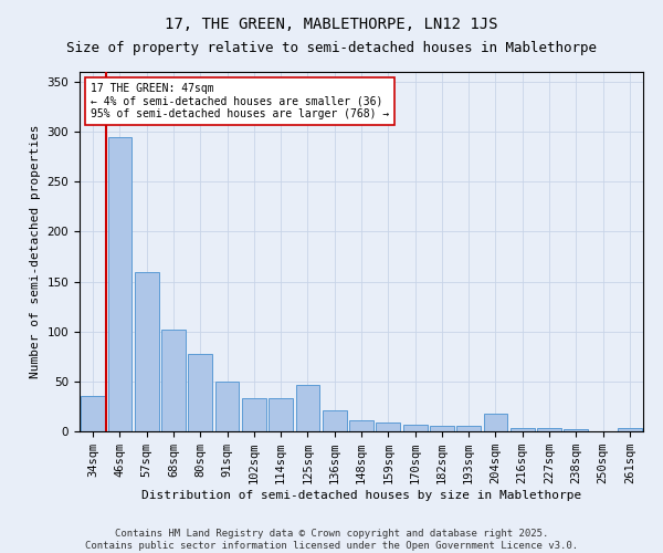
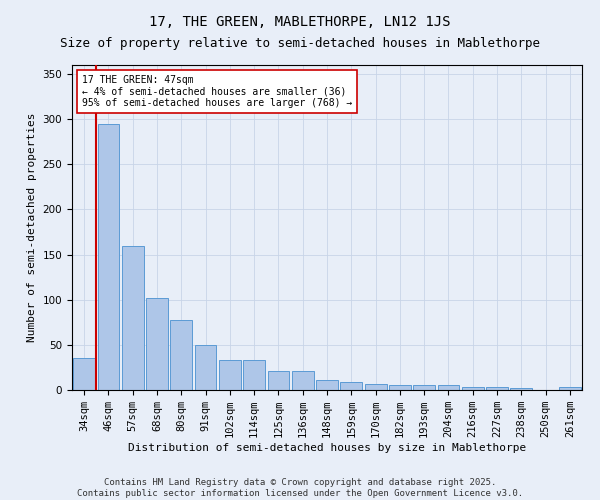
125sqm: 46 -> 21
204sqm: 18 -> 5
